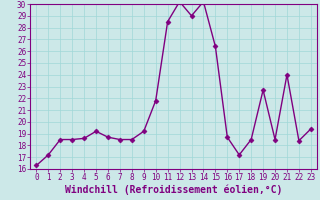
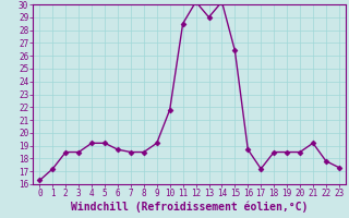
4: 18.6 -> 19.2
19: 22.7 -> 18.5
21: 24.0 -> 19.2
22: 18.4 -> 17.8
23: 19.4 -> 17.3
